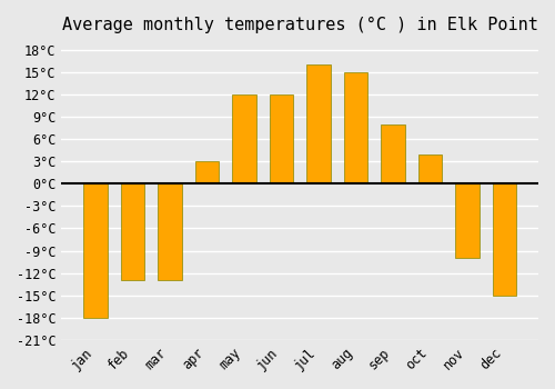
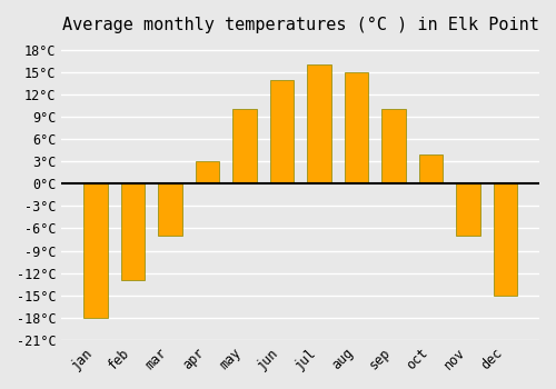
mar: -13°C -> -7°C
may: 12°C -> 10°C
jun: 12°C -> 14°C
sep: 8°C -> 10°C
nov: -10°C -> -7°C
